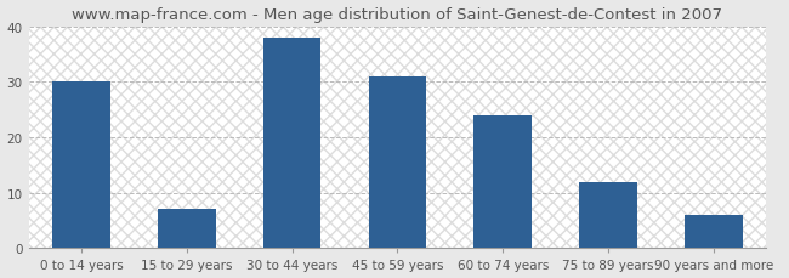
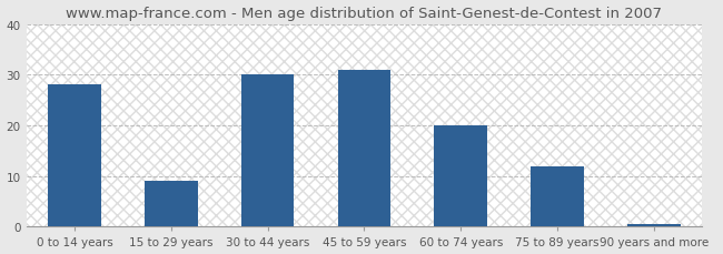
0 to 14 years: 30.0 -> 28.0
15 to 29 years: 7.0 -> 9.0
30 to 44 years: 38.0 -> 30.0
60 to 74 years: 24.0 -> 20.0
90 years and more: 6.0 -> 0.5
